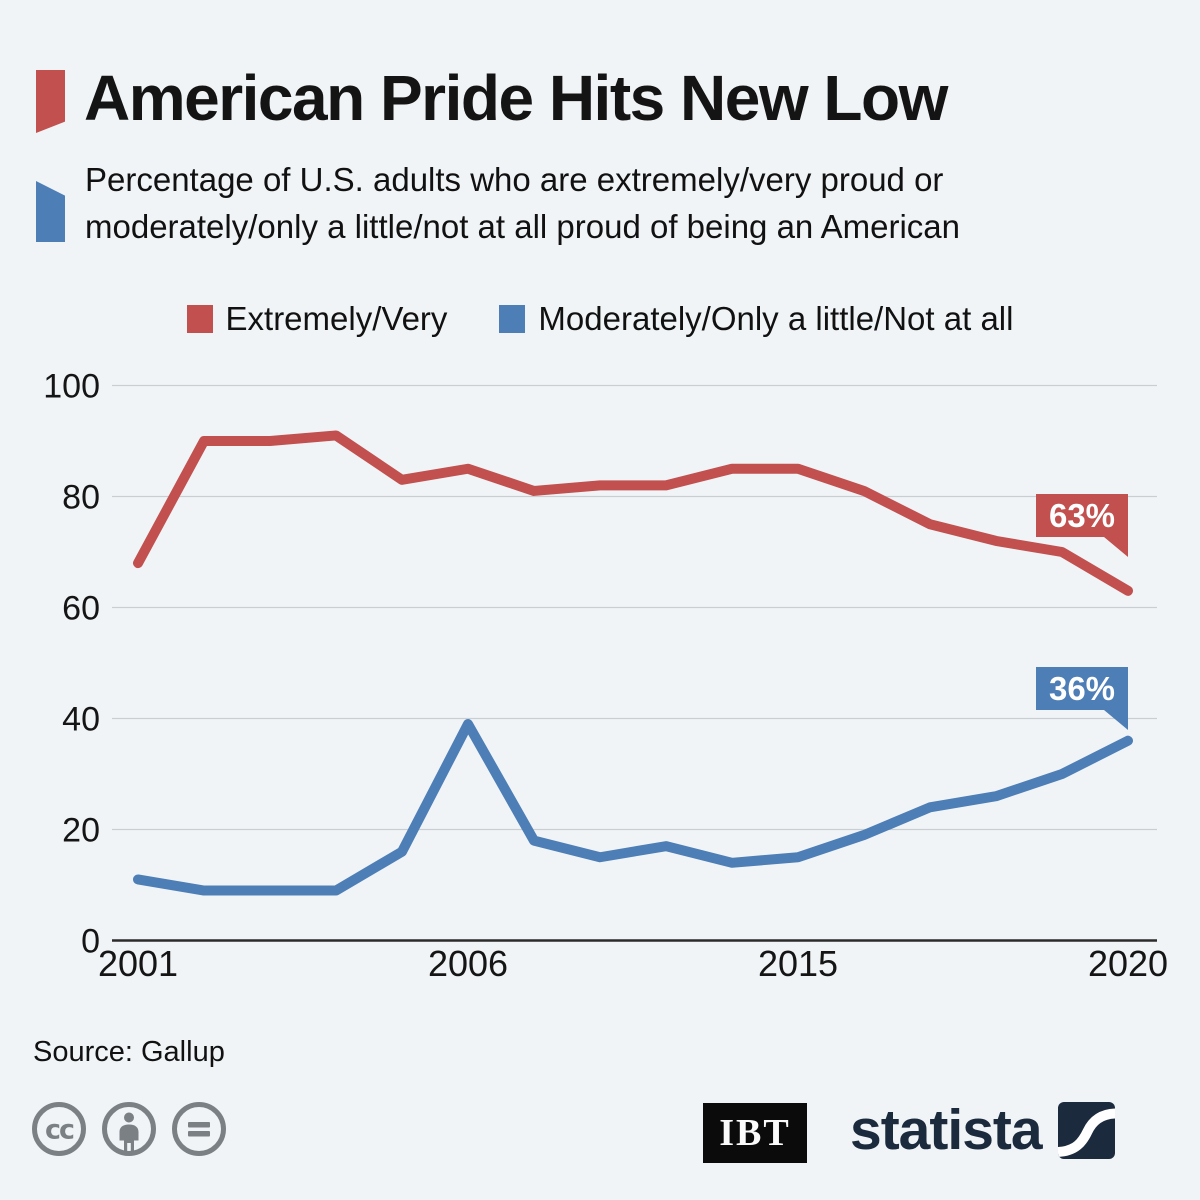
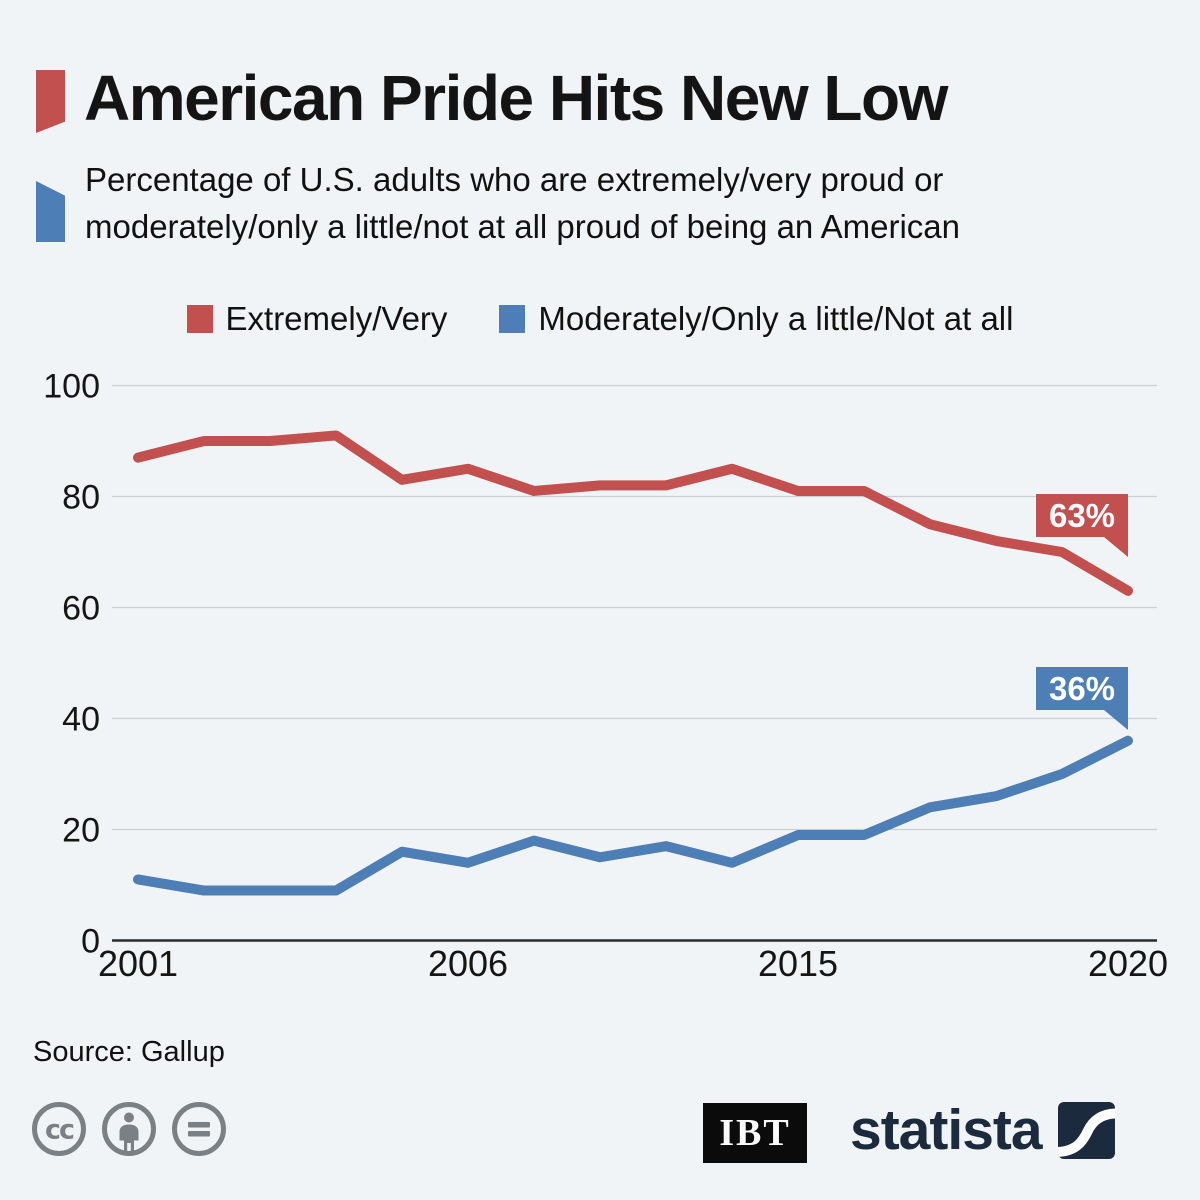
Extremely/Very/2001: 68 -> 87
Moderately/Only a little/Not at all/2006: 39 -> 14
Extremely/Very/2015: 85 -> 81
Moderately/Only a little/Not at all/2015: 15 -> 19
